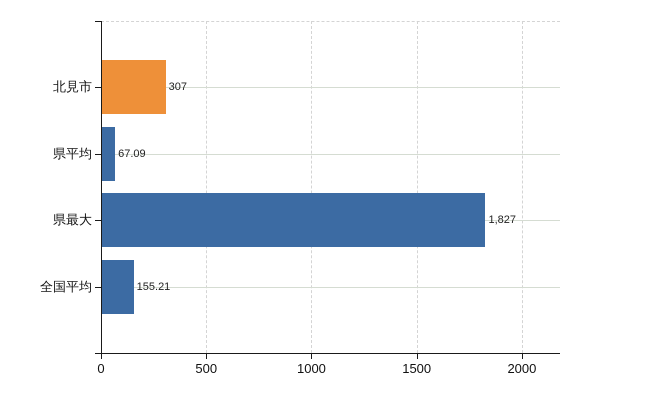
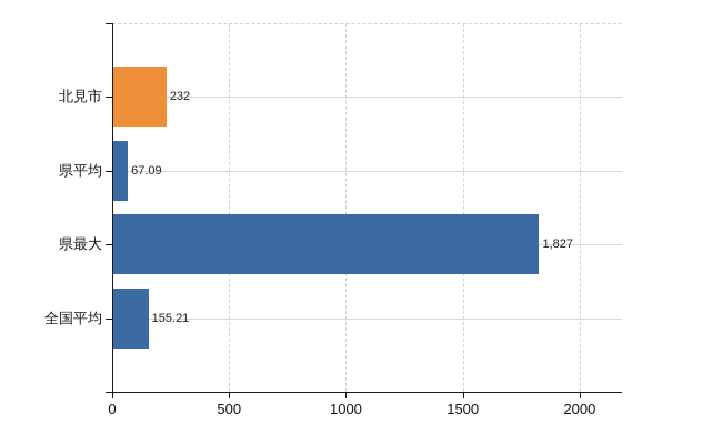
北見市: 307 -> 232
